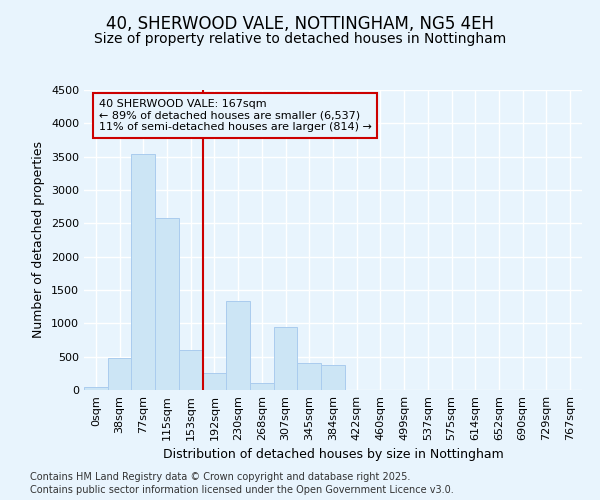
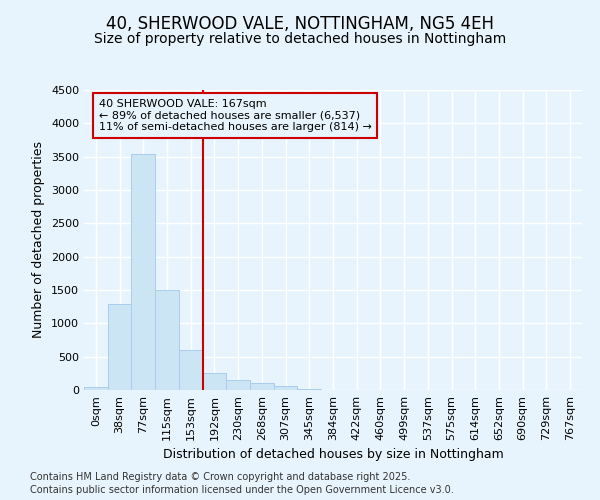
38sqm: 480 -> 1290
115sqm: 2580 -> 1500
230sqm: 1340 -> 140
307sqm: 940 -> 60
345sqm: 400 -> 10
384sqm: 380 -> 0
